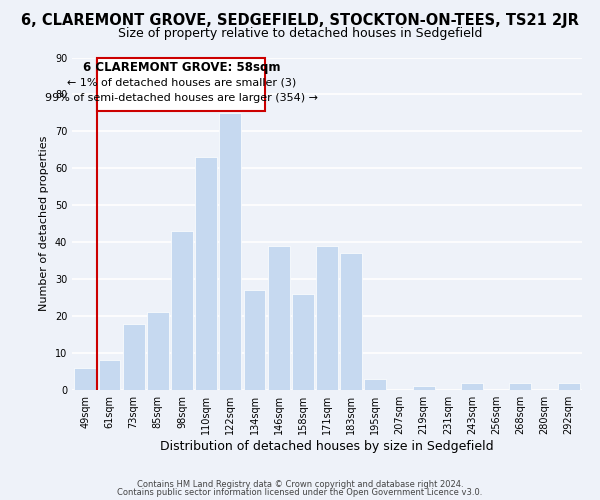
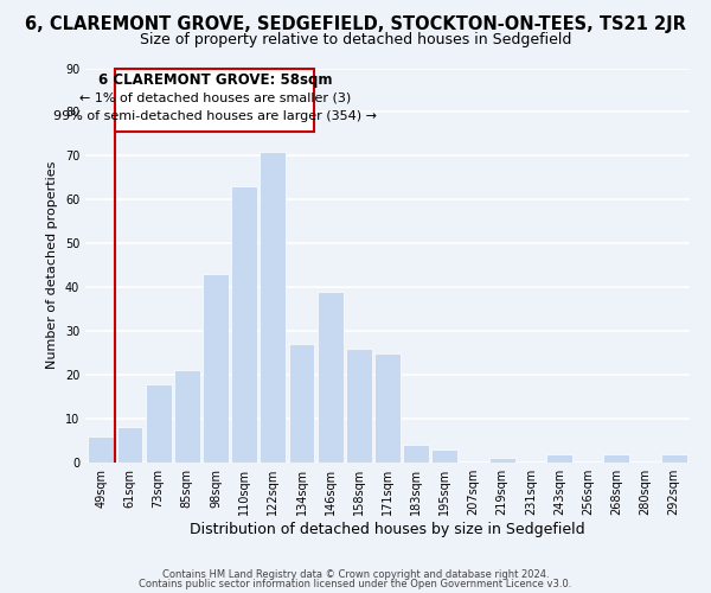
122sqm: 75 -> 71
171sqm: 39 -> 25
183sqm: 37 -> 4
